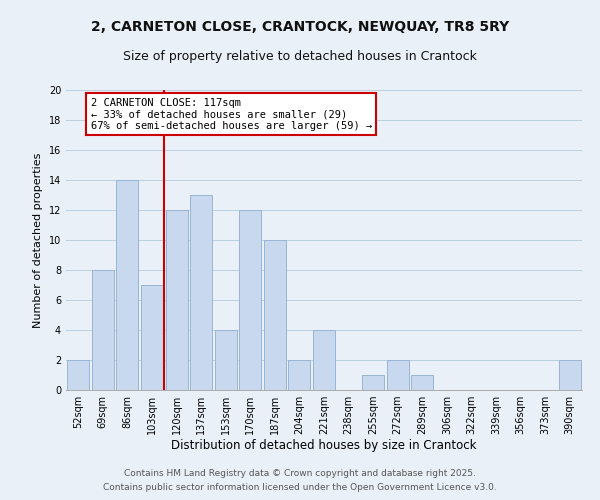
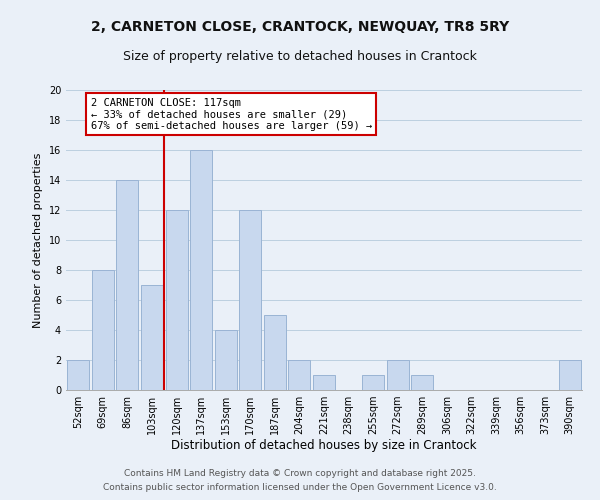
137sqm: 13 -> 16
187sqm: 10 -> 5
221sqm: 4 -> 1
